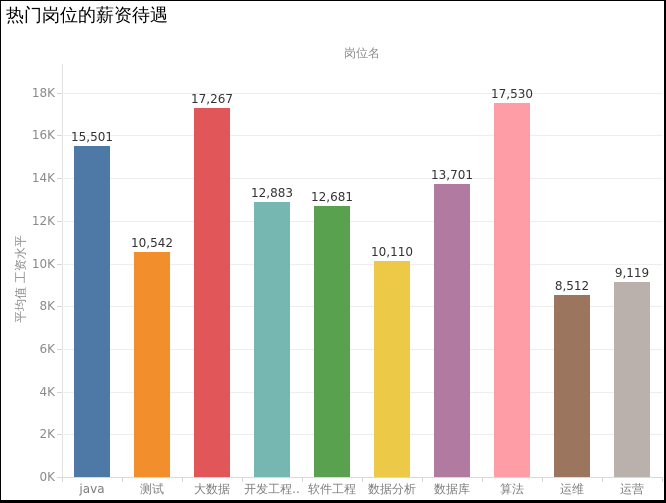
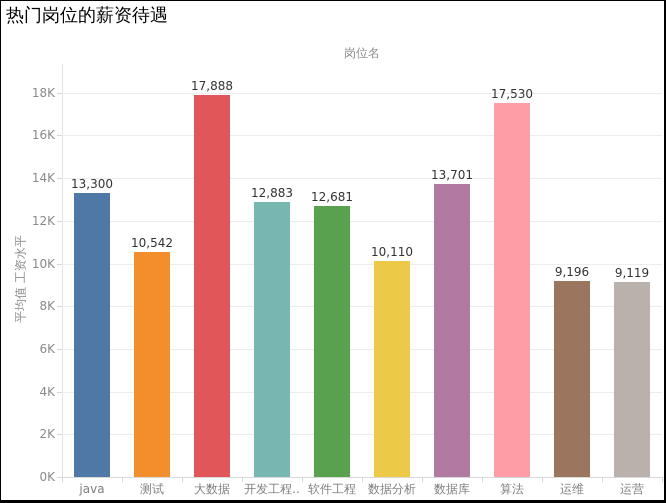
java: 15,501 -> 13,300
大数据: 17,267 -> 17,888
运维: 8,512 -> 9,196
